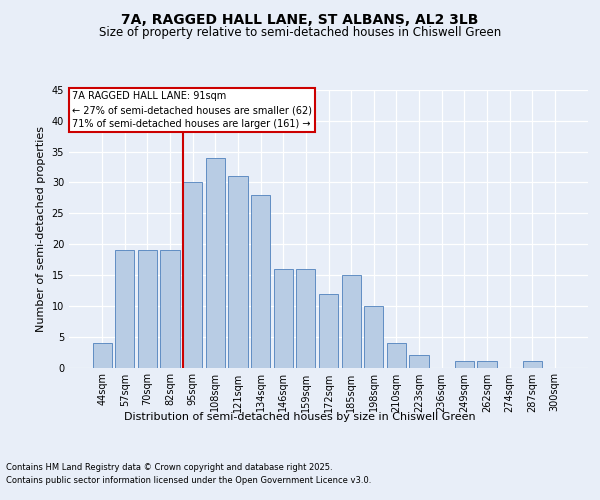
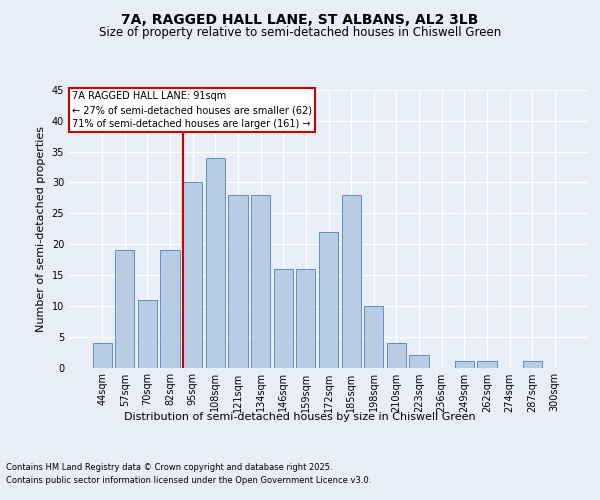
70sqm: 19 -> 11
121sqm: 31 -> 28
172sqm: 12 -> 22
185sqm: 15 -> 28
